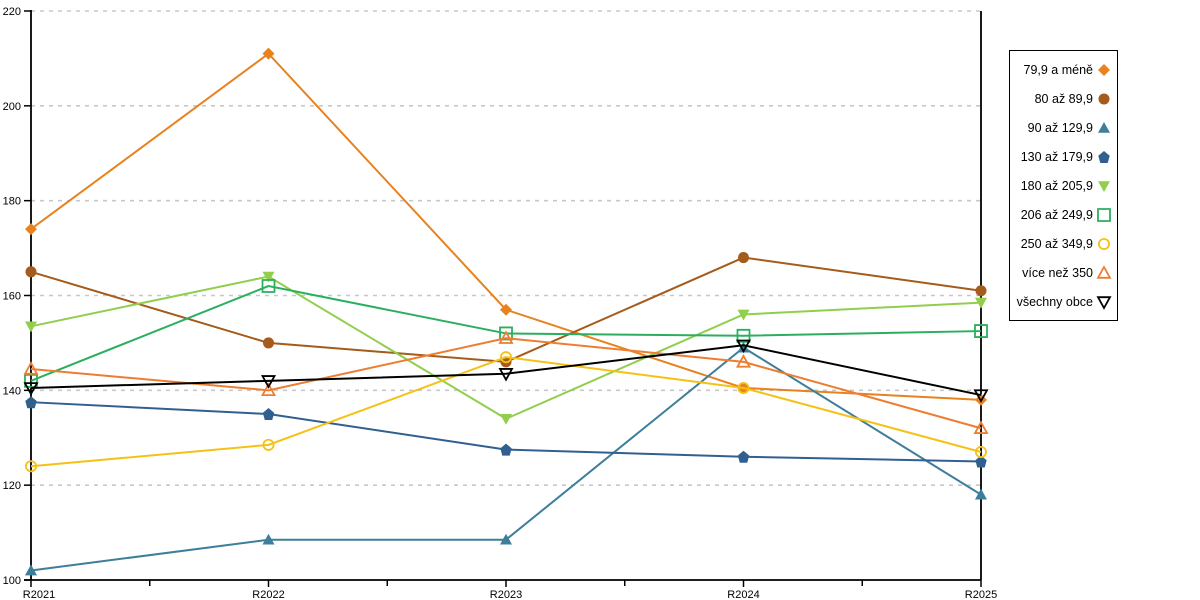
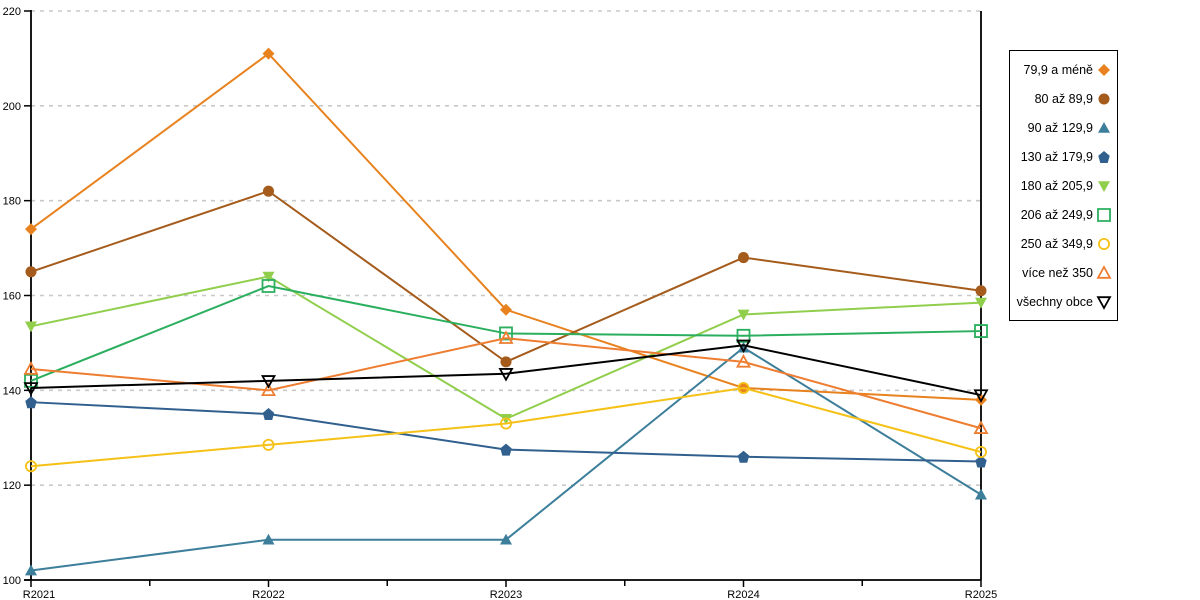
80 až 89,9/R2022: 150 -> 182
250 až 349,9/R2023: 147 -> 133
